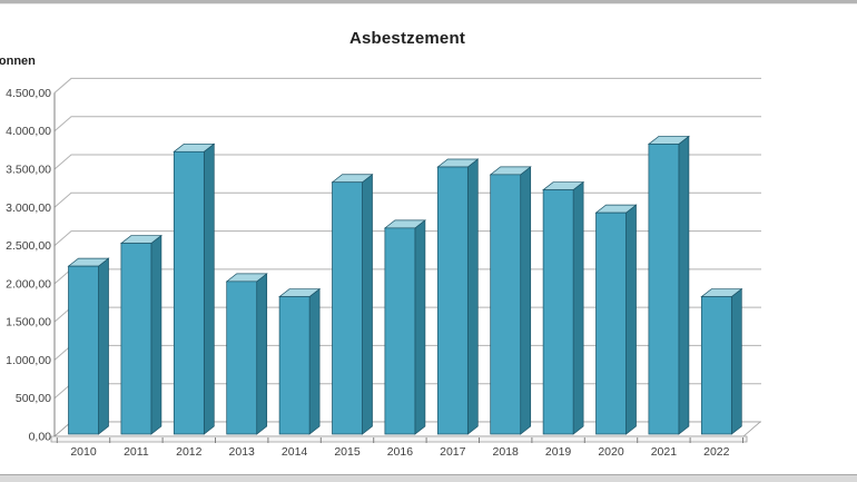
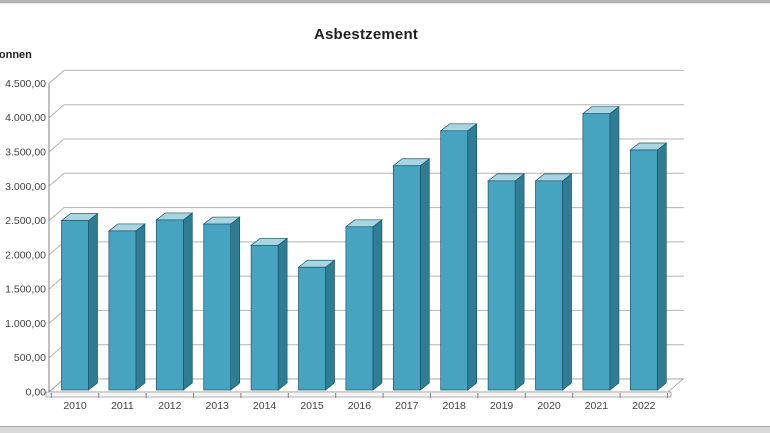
2010: 2200 -> 2500
2011: 2500 -> 2300
2012: 3700 -> 2500
2013: 2000 -> 2400
2014: 1800 -> 2100
2015: 3300 -> 1800
2016: 2700 -> 2400
2017: 3500 -> 3300
2018: 3400 -> 3800
2019: 3200 -> 3000
2020: 2900 -> 3000
2021: 3800 -> 4000
2022: 1800 -> 3500
